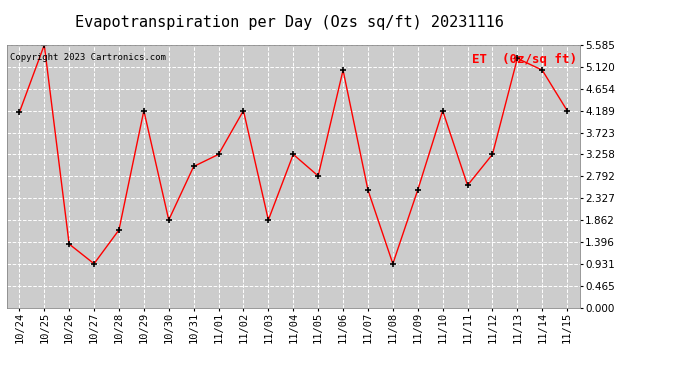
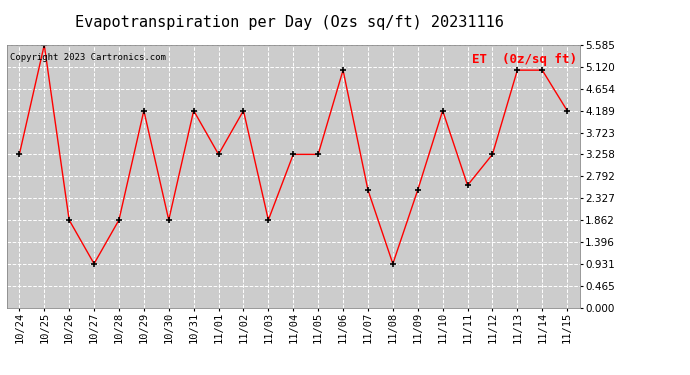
10/24: 4.15 -> 3.26
10/26: 1.35 -> 1.86
10/28: 1.65 -> 1.86
10/31: 3.00 -> 4.19
11/05: 2.80 -> 3.26
11/13: 5.30 -> 5.05
